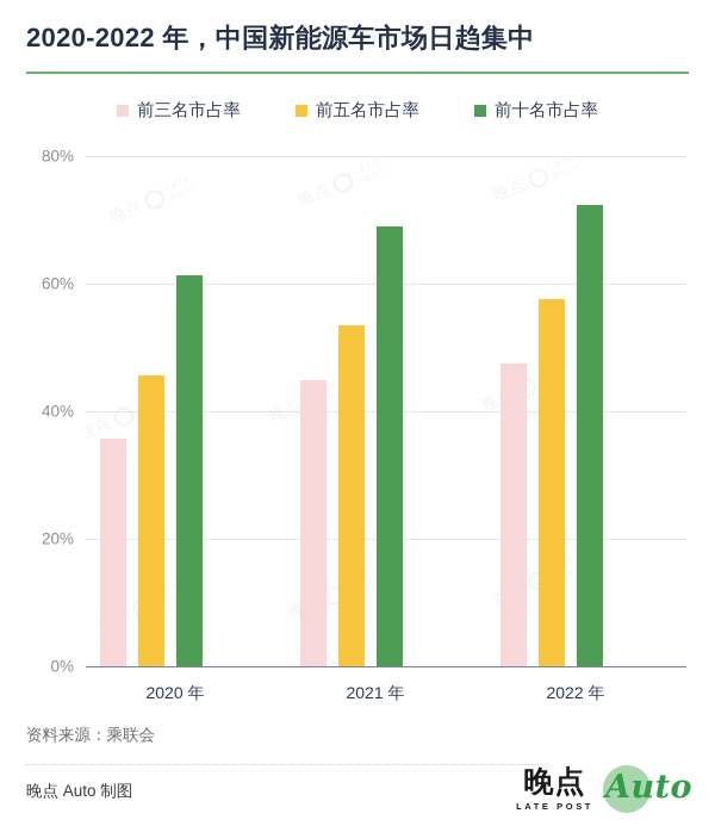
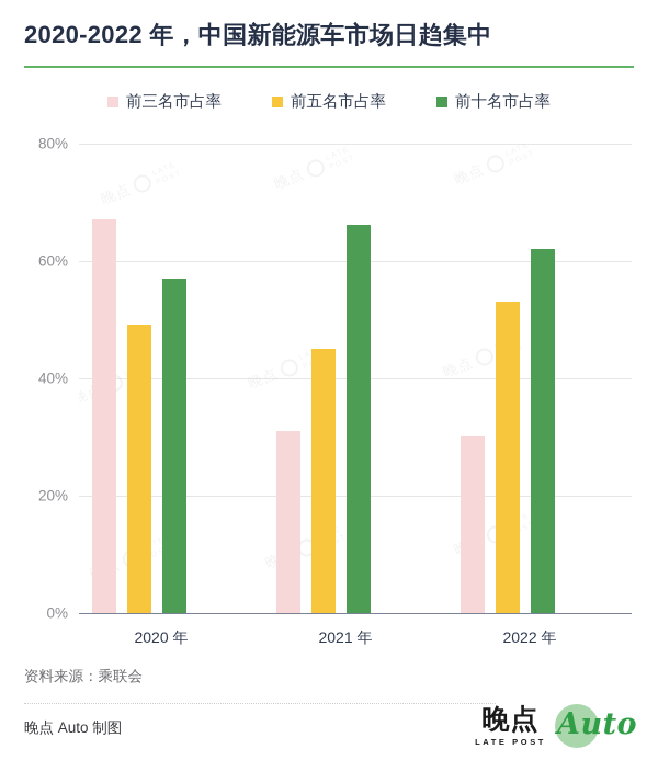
前三名市占率/2020 年: 36% -> 67%
前五名市占率/2020 年: 46% -> 49%
前十名市占率/2020 年: 61% -> 57%
前三名市占率/2021 年: 45% -> 31%
前五名市占率/2021 年: 53% -> 45%
前十名市占率/2021 年: 69% -> 66%
前三名市占率/2022 年: 47% -> 30%
前五名市占率/2022 年: 58% -> 53%
前十名市占率/2022 年: 72% -> 62%
